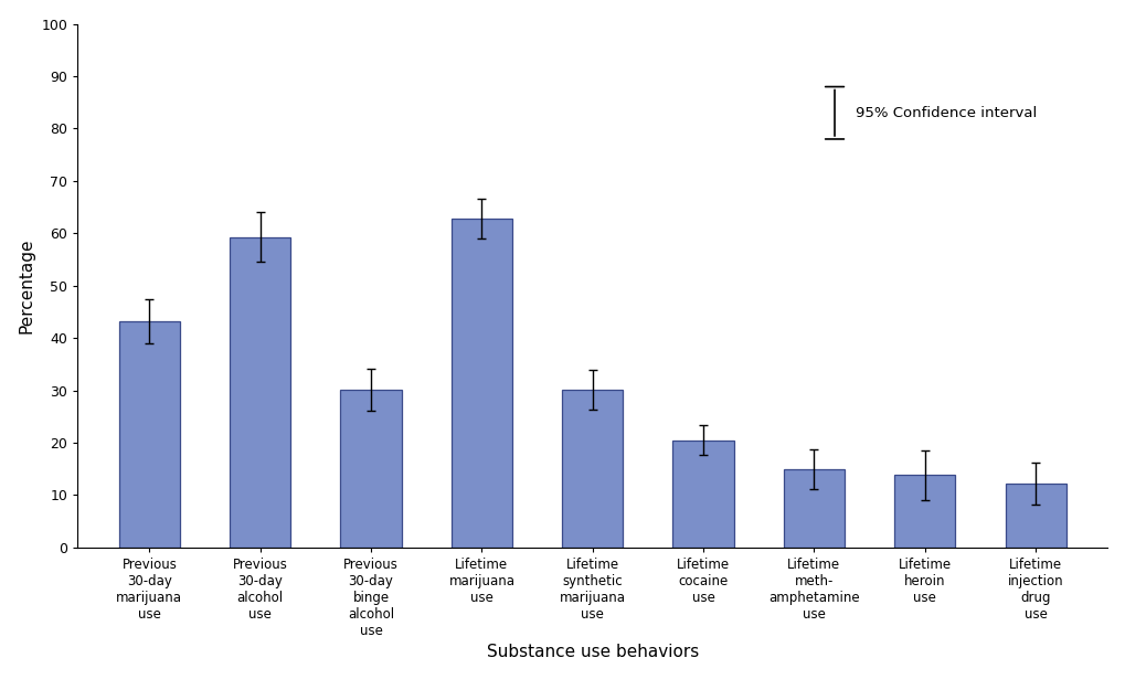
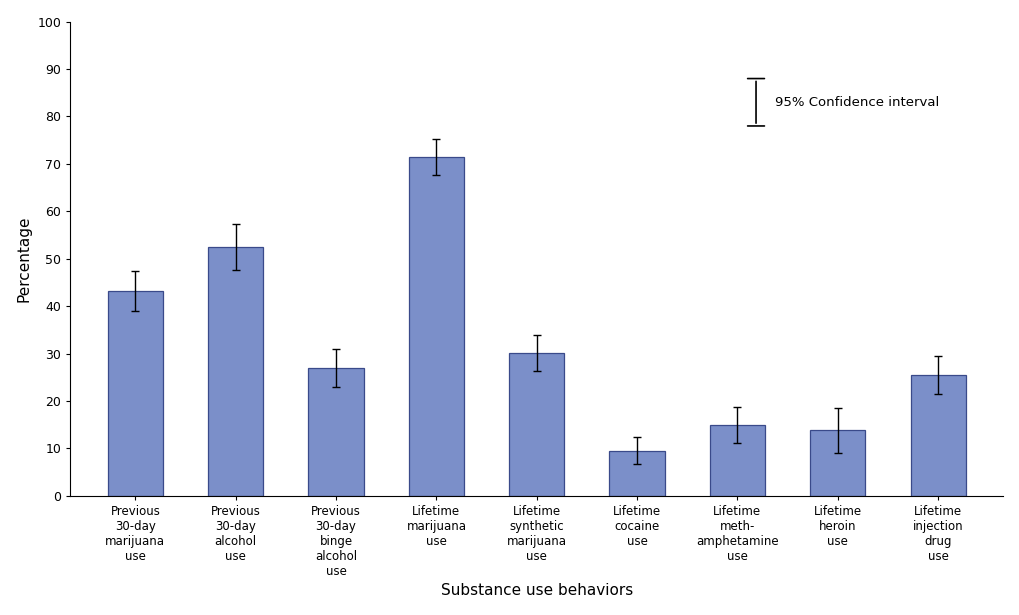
Previous 30-day alcohol use: 59.3 -> 52.5
Previous 30-day binge alcohol use: 30.2 -> 27.0
Lifetime marijuana use: 62.8 -> 71.5
Lifetime cocaine use: 20.5 -> 9.5
Lifetime injection drug use: 12.2 -> 25.5
